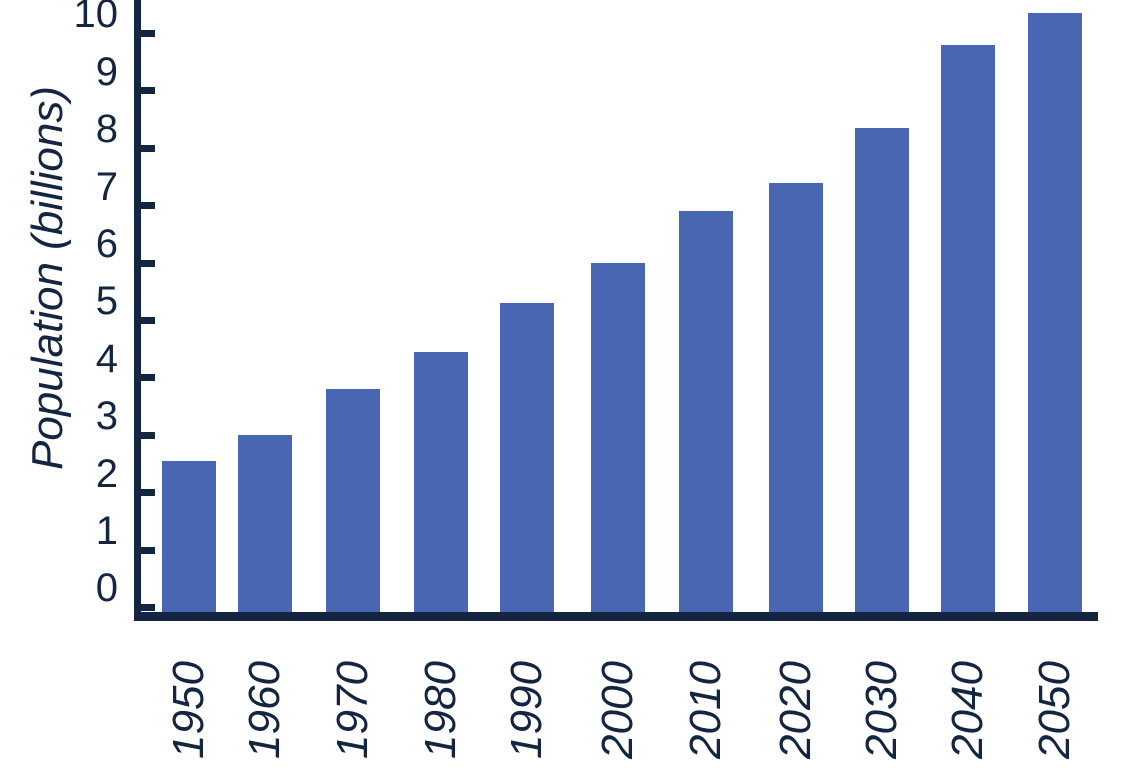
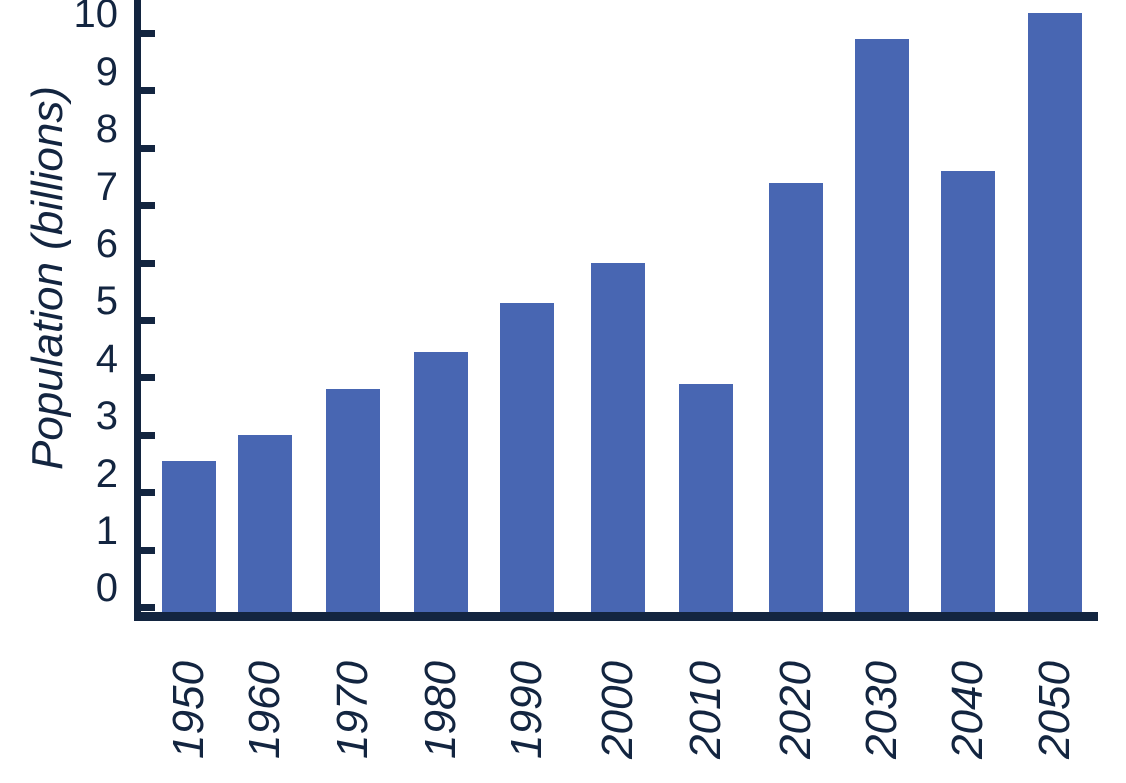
2010: 6.9 -> 3.9
2030: 8.3 -> 9.9
2040: 9.8 -> 7.6
